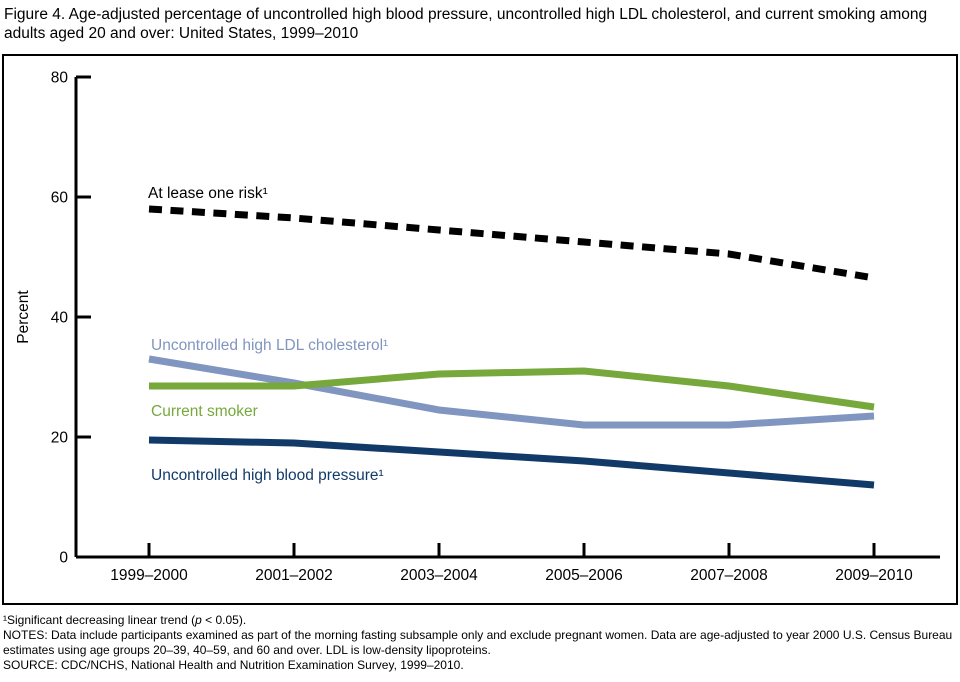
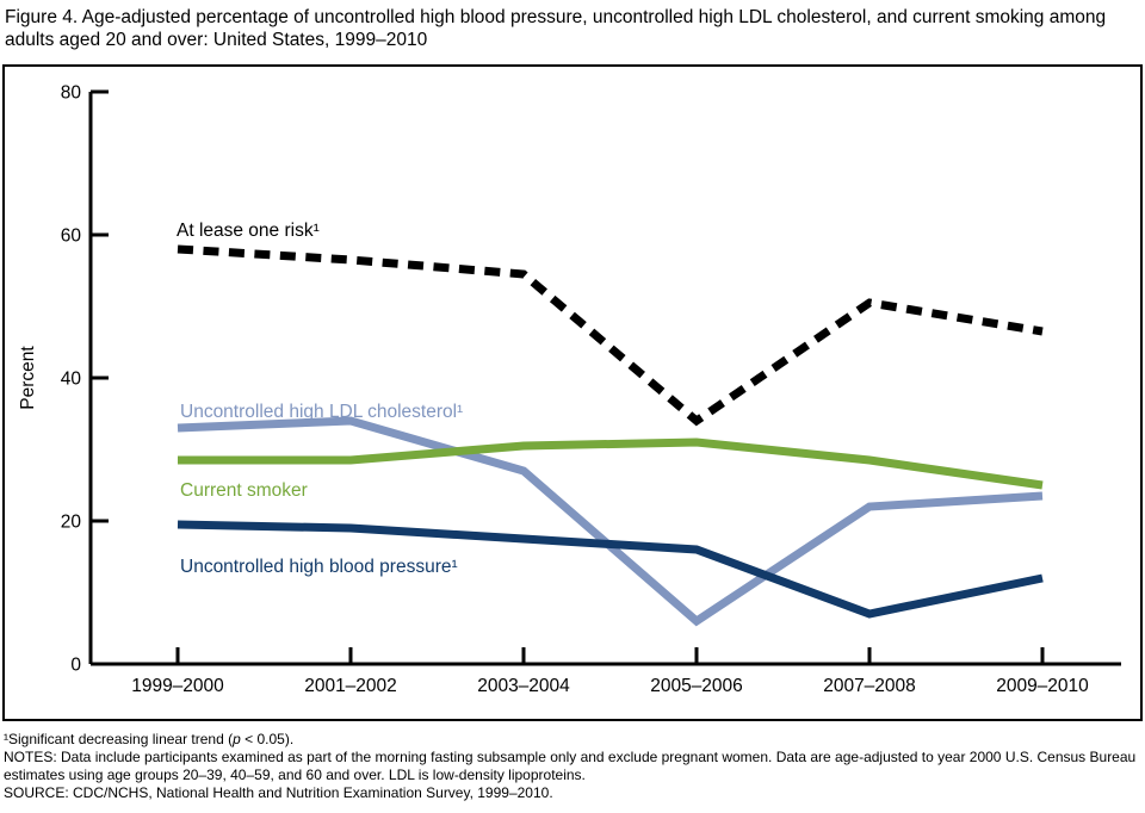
Uncontrolled high LDL cholesterol¹/2001–2002: 29 -> 34
Uncontrolled high LDL cholesterol¹/2003–2004: 24 -> 27
At lease one risk¹/2005–2006: 52 -> 34
Uncontrolled high LDL cholesterol¹/2005–2006: 22 -> 6
Uncontrolled high blood pressure¹/2007–2008: 14 -> 7
